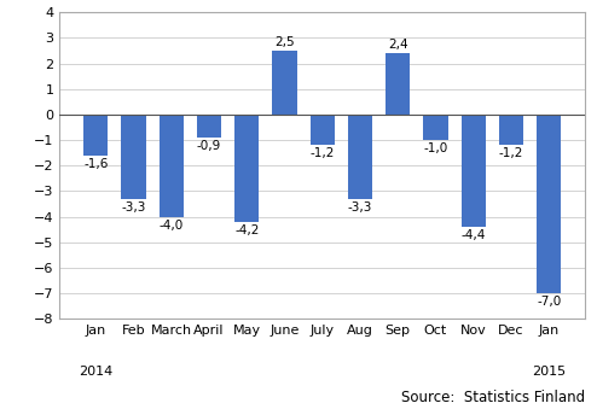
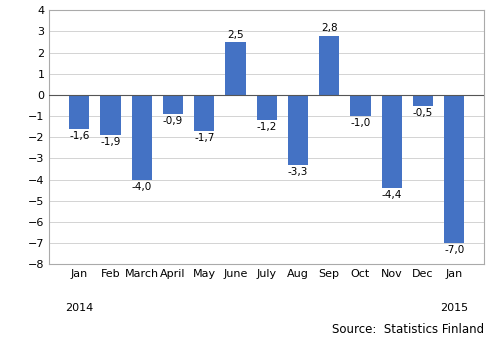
Feb: -3,3 -> -1,9
May: -4,2 -> -1,7
Sep: 2,4 -> 2,8
Dec: -1,2 -> -0,5
